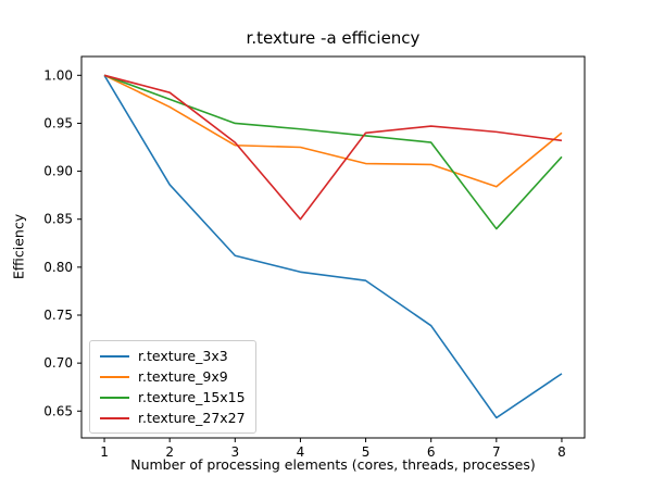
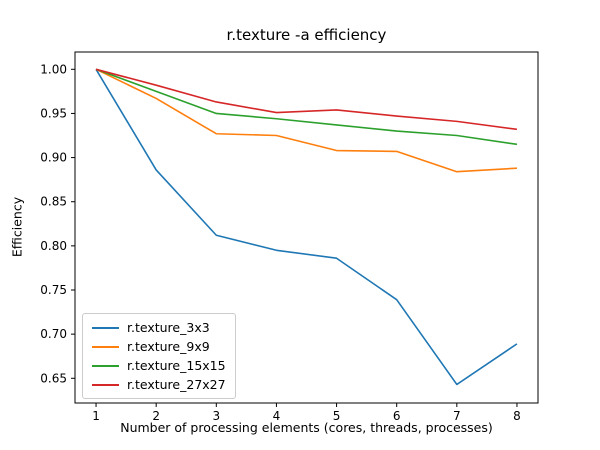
r.texture_27x27/3: 0.93 -> 0.96
r.texture_27x27/4: 0.85 -> 0.95
r.texture_27x27/5: 0.94 -> 0.95
r.texture_15x15/7: 0.84 -> 0.93
r.texture_9x9/8: 0.94 -> 0.89
